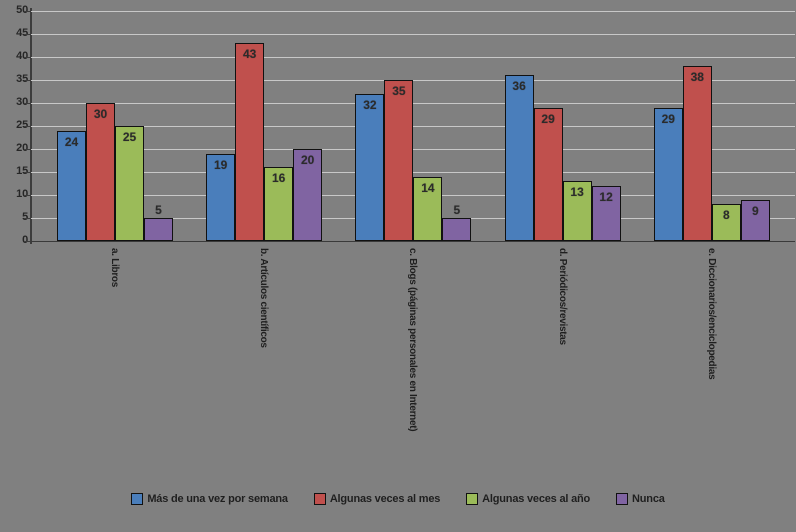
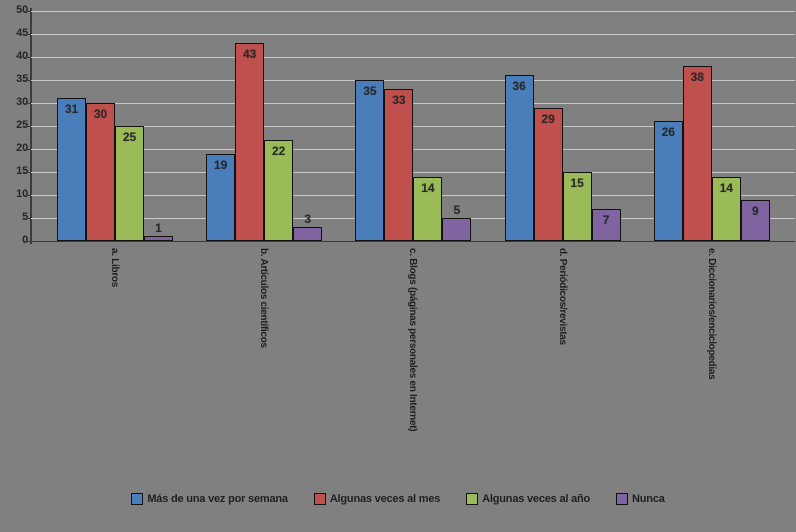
Más de una vez por semana/a. Libros: 24 -> 31
Nunca/a. Libros: 5 -> 1
Algunas veces al año/b. Artículos científicos: 16 -> 22
Nunca/b. Artículos científicos: 20 -> 3
Más de una vez por semana/c. Blogs (páginas personales en Internet): 32 -> 35
Algunas veces al mes/c. Blogs (páginas personales en Internet): 35 -> 33
Algunas veces al año/d. Periódicos/revistas: 13 -> 15
Nunca/d. Periódicos/revistas: 12 -> 7
Más de una vez por semana/e. Diccionarios/enciclopedias: 29 -> 26
Algunas veces al año/e. Diccionarios/enciclopedias: 8 -> 14
